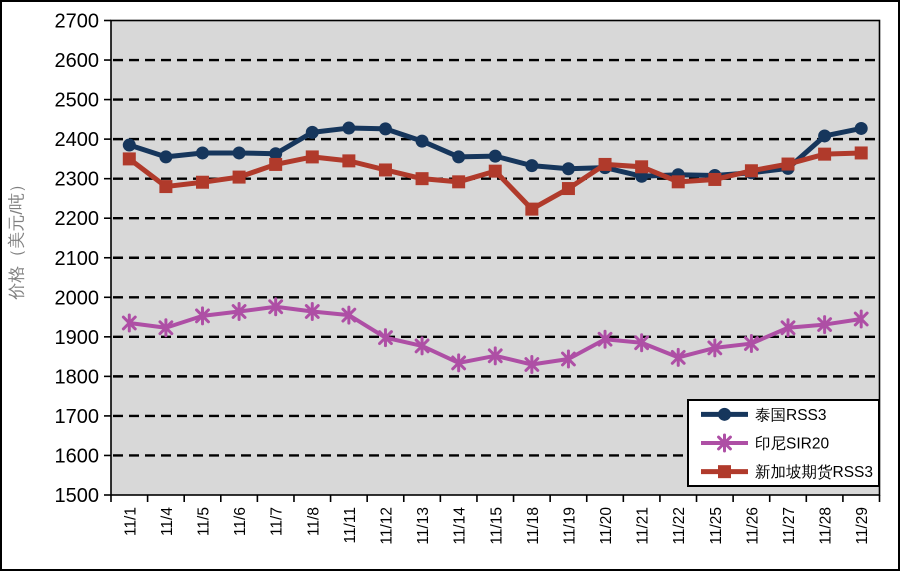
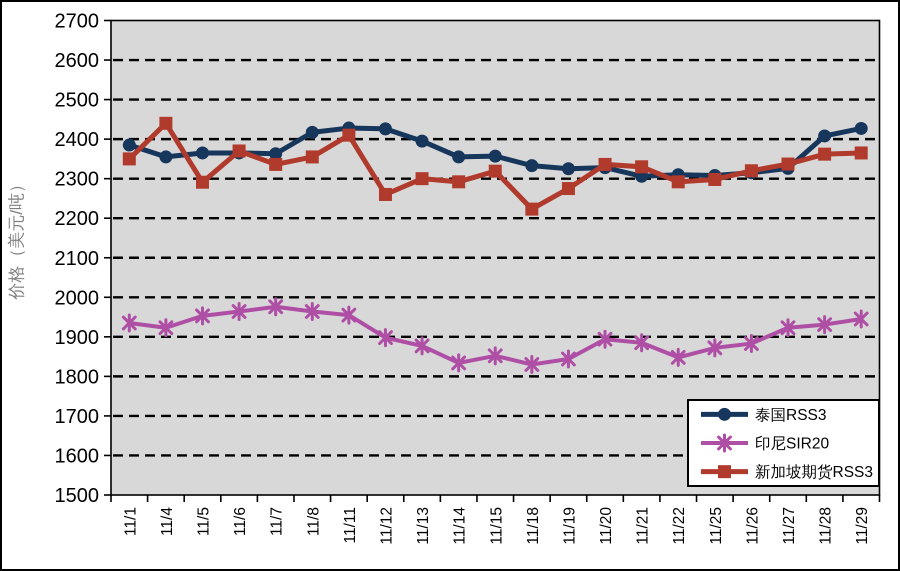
新加坡期货RSS3/11/4: 2280 -> 2440
新加坡期货RSS3/11/6: 2300 -> 2370
新加坡期货RSS3/11/11: 2340 -> 2410
新加坡期货RSS3/11/12: 2320 -> 2260
